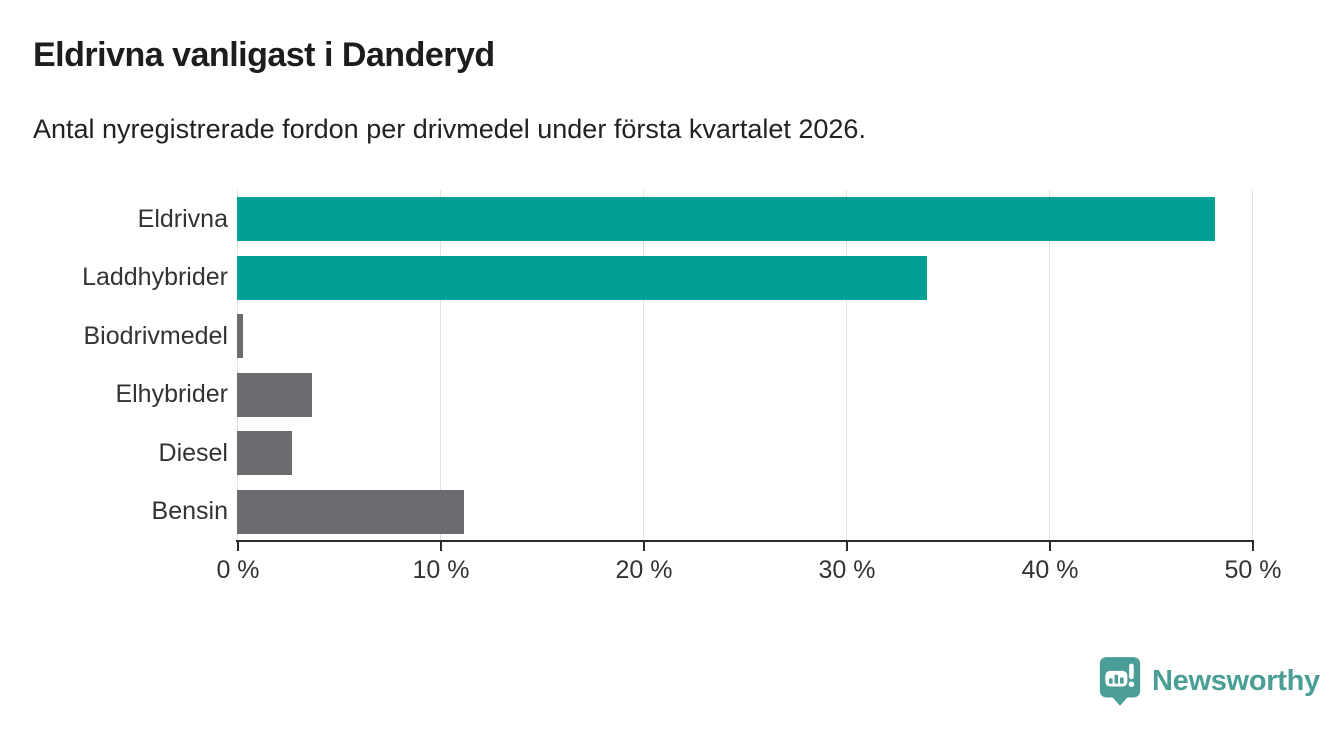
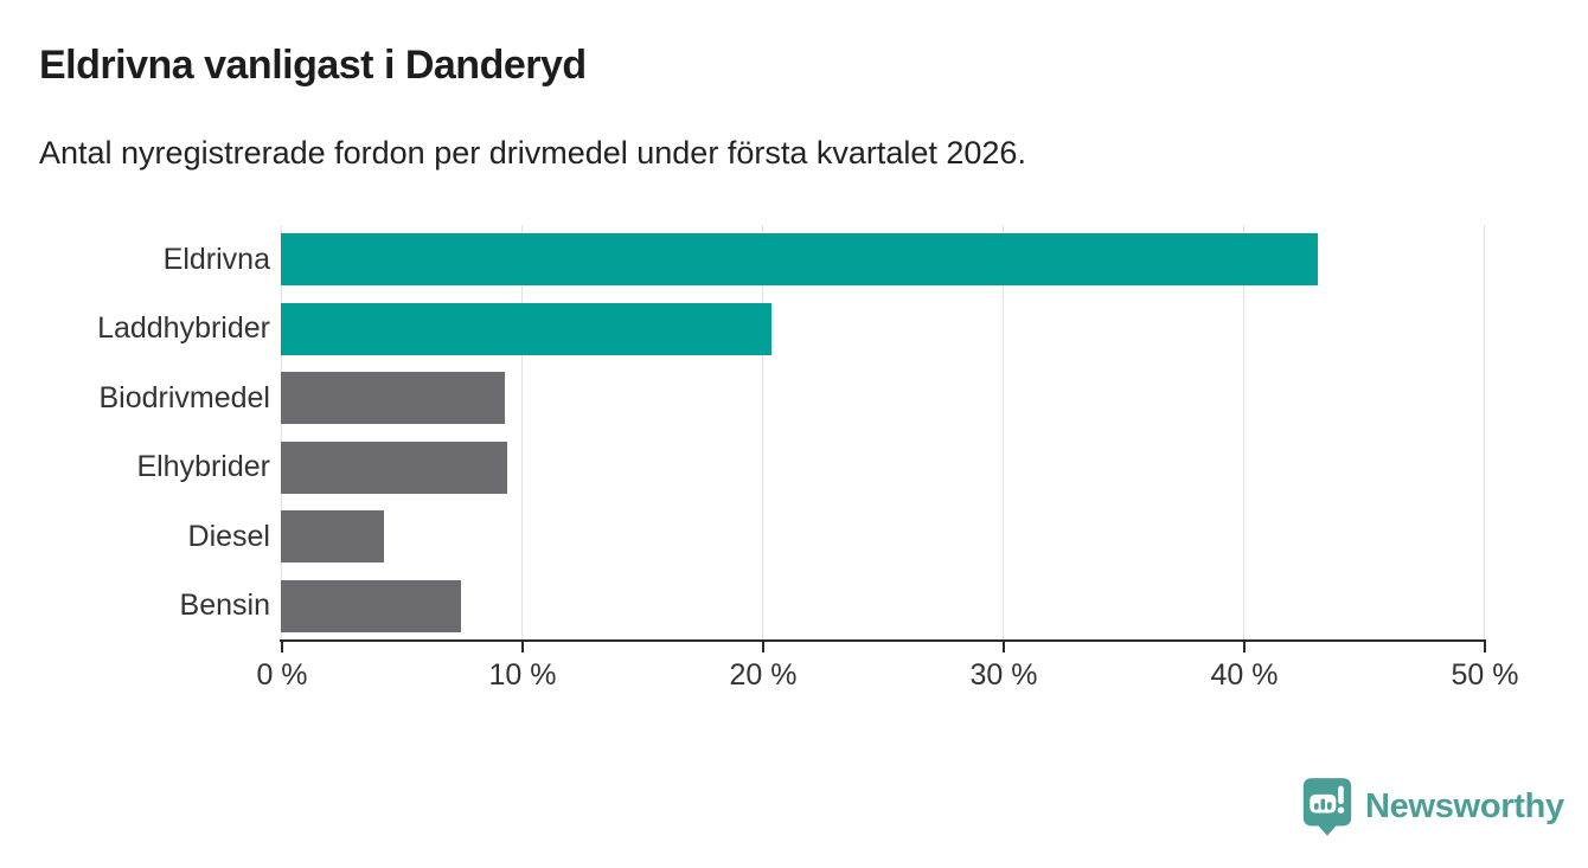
Eldrivna: 48.2% -> 43.1%
Laddhybrider: 34.0% -> 20.4%
Biodrivmedel: 0.3% -> 9.3%
Elhybrider: 3.7% -> 9.4%
Diesel: 2.7% -> 4.3%
Bensin: 11.2% -> 7.5%
